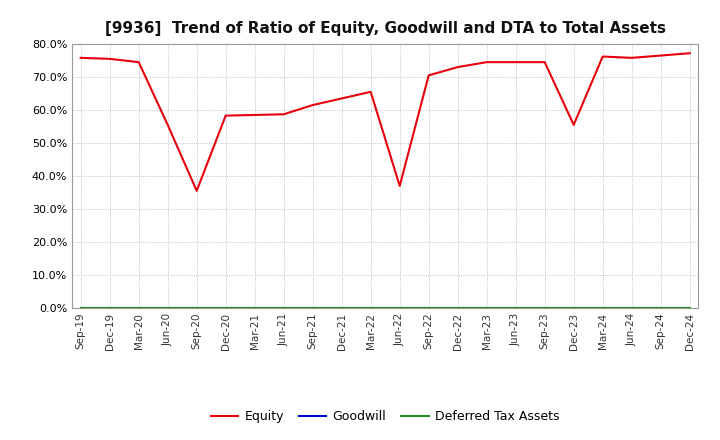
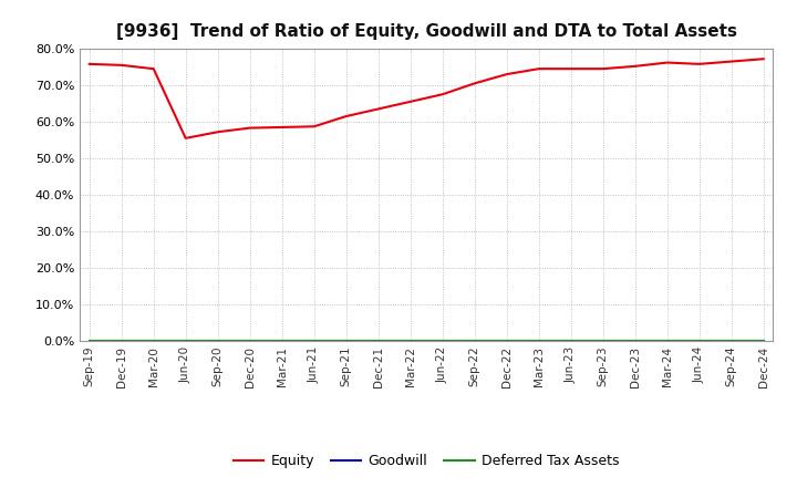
Equity/Sep-20: 35.5% -> 57.2%
Equity/Jun-22: 37.0% -> 67.5%
Equity/Dec-23: 55.5% -> 75.2%
